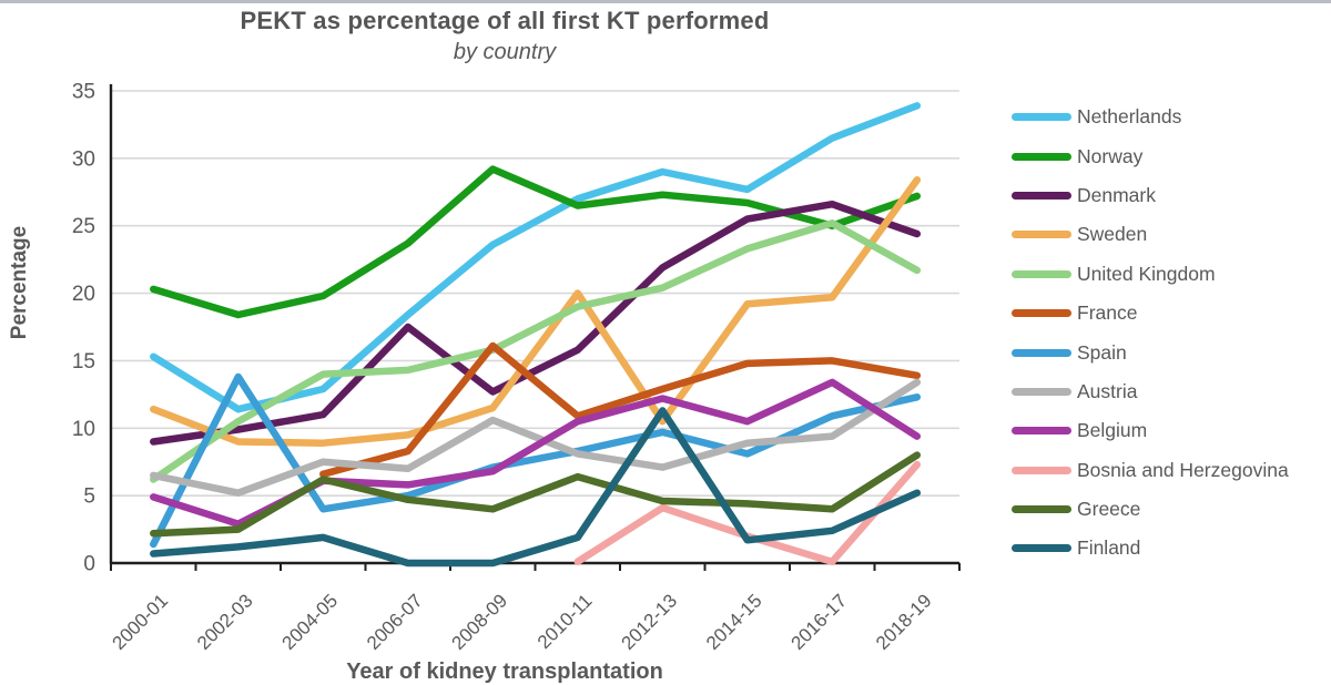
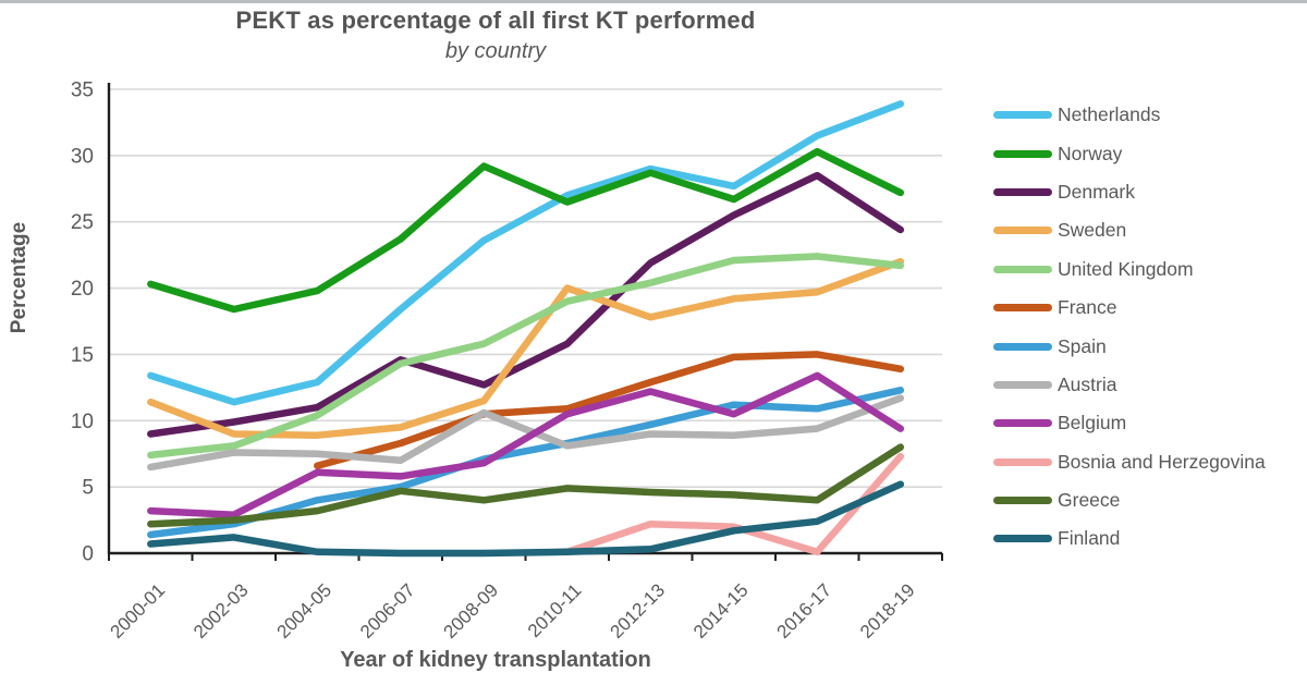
Netherlands/2000-01: 15.3 -> 13.4
United Kingdom/2000-01: 6.2 -> 7.4
Belgium/2000-01: 4.9 -> 3.2
United Kingdom/2002-03: 10.5 -> 8.1
Spain/2002-03: 13.8 -> 2.2
Austria/2002-03: 5.2 -> 7.6
United Kingdom/2004-05: 14.0 -> 10.4
Greece/2004-05: 6.2 -> 3.2
Finland/2004-05: 1.9 -> 0.1
Denmark/2006-07: 17.5 -> 14.6
France/2008-09: 16.1 -> 10.5
Greece/2010-11: 6.4 -> 4.9
Finland/2010-11: 1.9 -> 0.1
Norway/2012-13: 27.3 -> 28.7
Sweden/2012-13: 10.5 -> 17.8
Austria/2012-13: 7.1 -> 9.0
Bosnia and Herzegovina/2012-13: 4.1 -> 2.2
Finland/2012-13: 11.3 -> 0.3
United Kingdom/2014-15: 23.3 -> 22.1
Spain/2014-15: 8.1 -> 11.2
Norway/2016-17: 25.0 -> 30.3
Denmark/2016-17: 26.6 -> 28.5
United Kingdom/2016-17: 25.2 -> 22.4
Sweden/2018-19: 28.4 -> 22.0
Austria/2018-19: 13.4 -> 11.7
